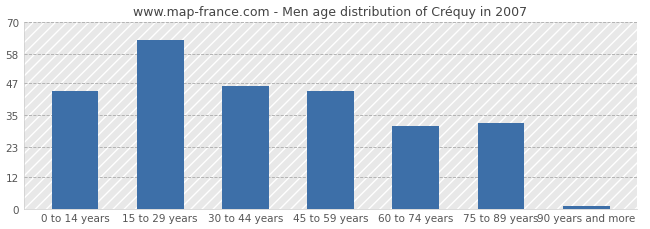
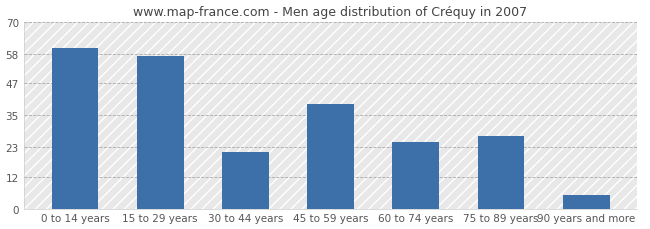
0 to 14 years: 44 -> 60
15 to 29 years: 63 -> 57
30 to 44 years: 46 -> 21
45 to 59 years: 44 -> 39
60 to 74 years: 31 -> 25
75 to 89 years: 32 -> 27
90 years and more: 1 -> 5
